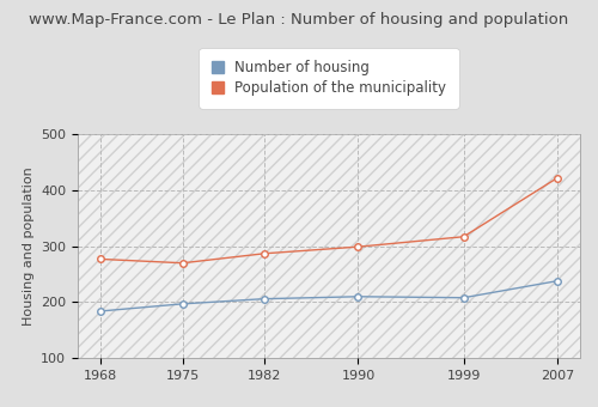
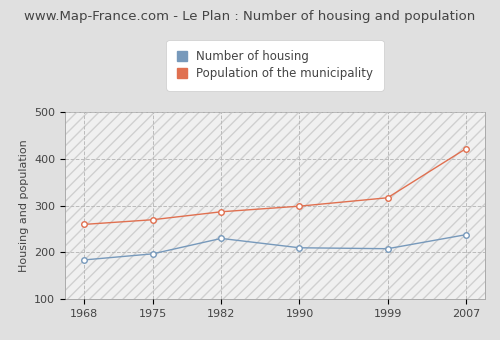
Population of the municipality/1968: 277 -> 260
Number of housing/1982: 206 -> 230
